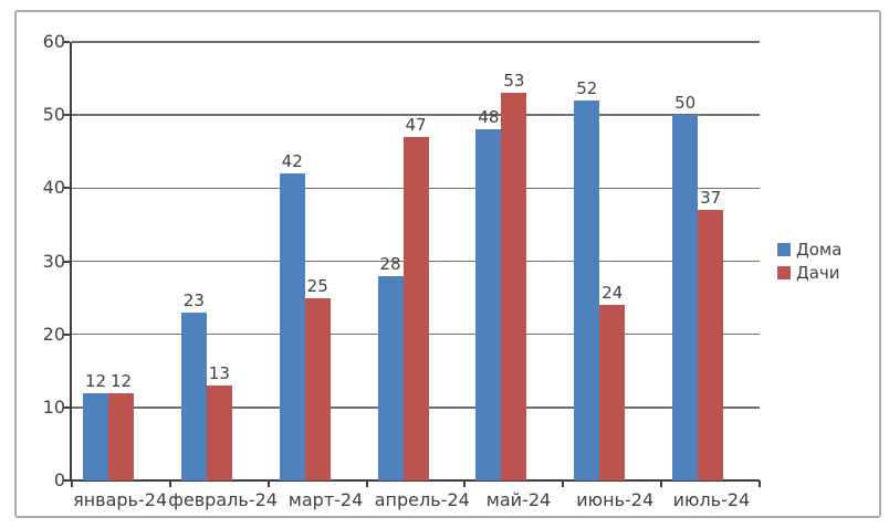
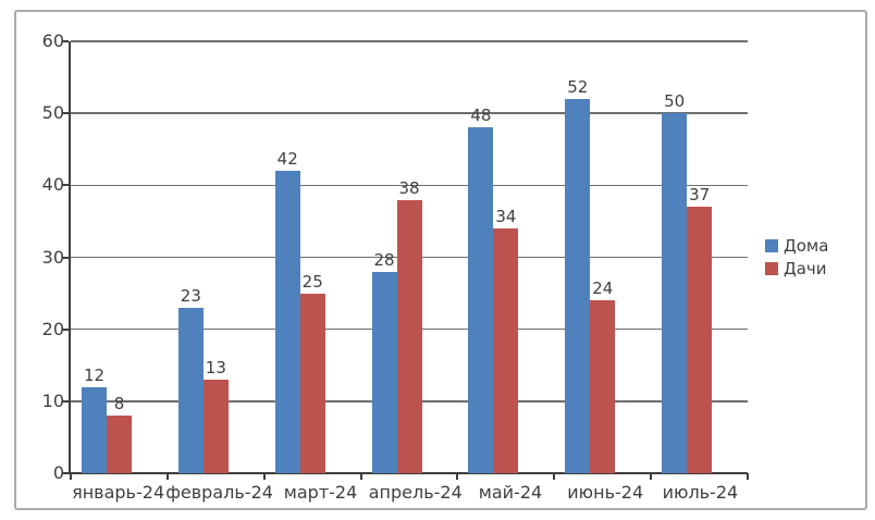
Дачи/январь-24: 12 -> 8
Дачи/апрель-24: 47 -> 38
Дачи/май-24: 53 -> 34
